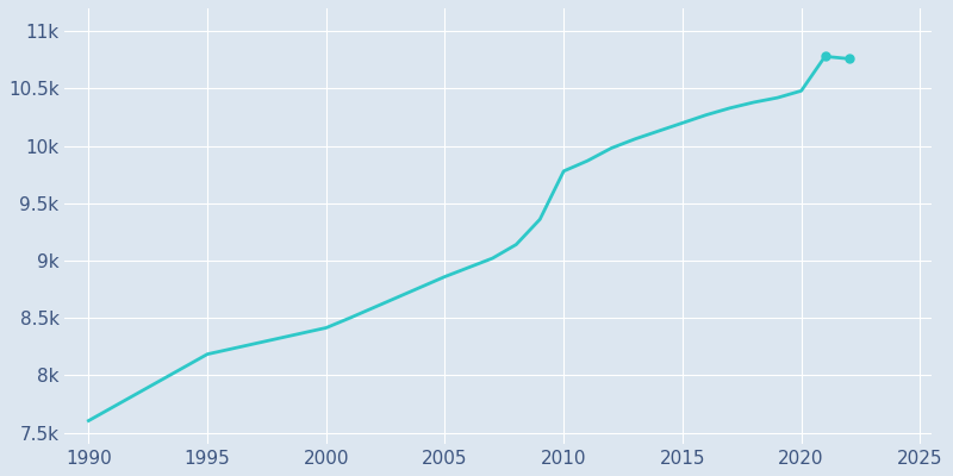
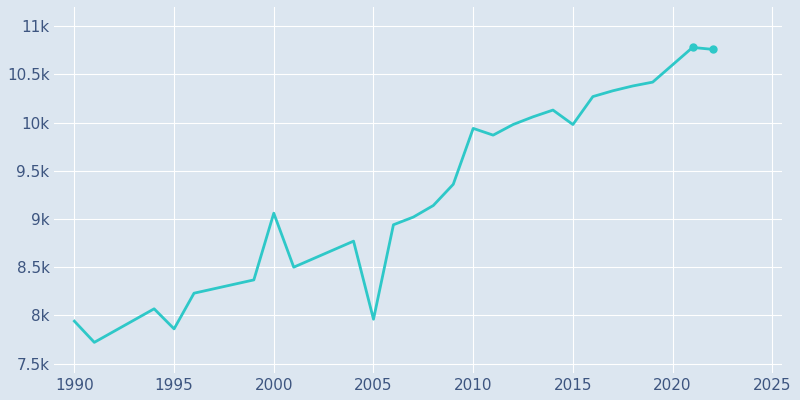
1990: 7.60k -> 7.94k
1995: 8.18k -> 7.86k
2000: 8.41k -> 9.06k
2005: 8.86k -> 7.96k
2010: 9.78k -> 9.94k
2015: 10.20k -> 9.98k
2020: 10.48k -> 10.60k
